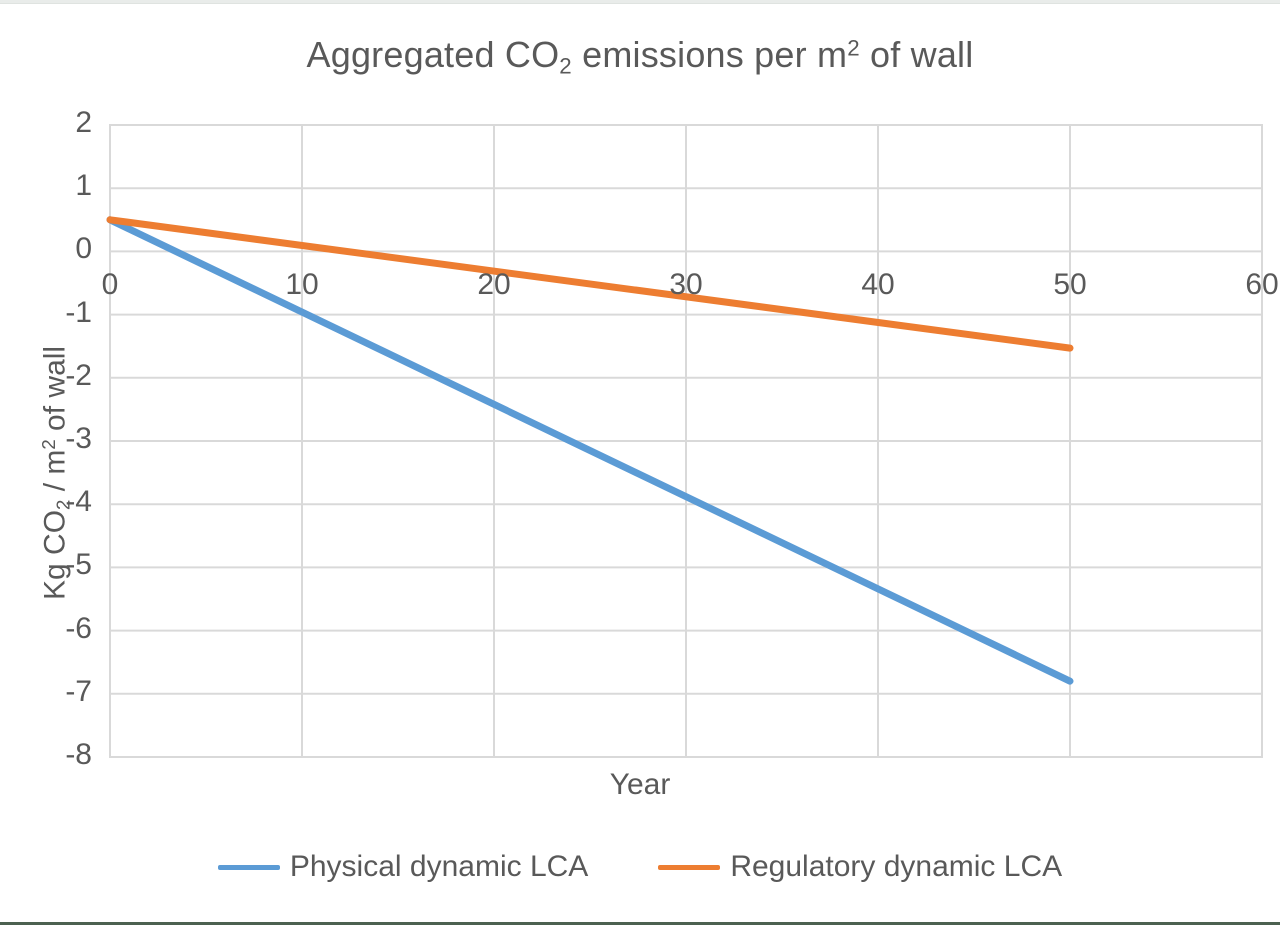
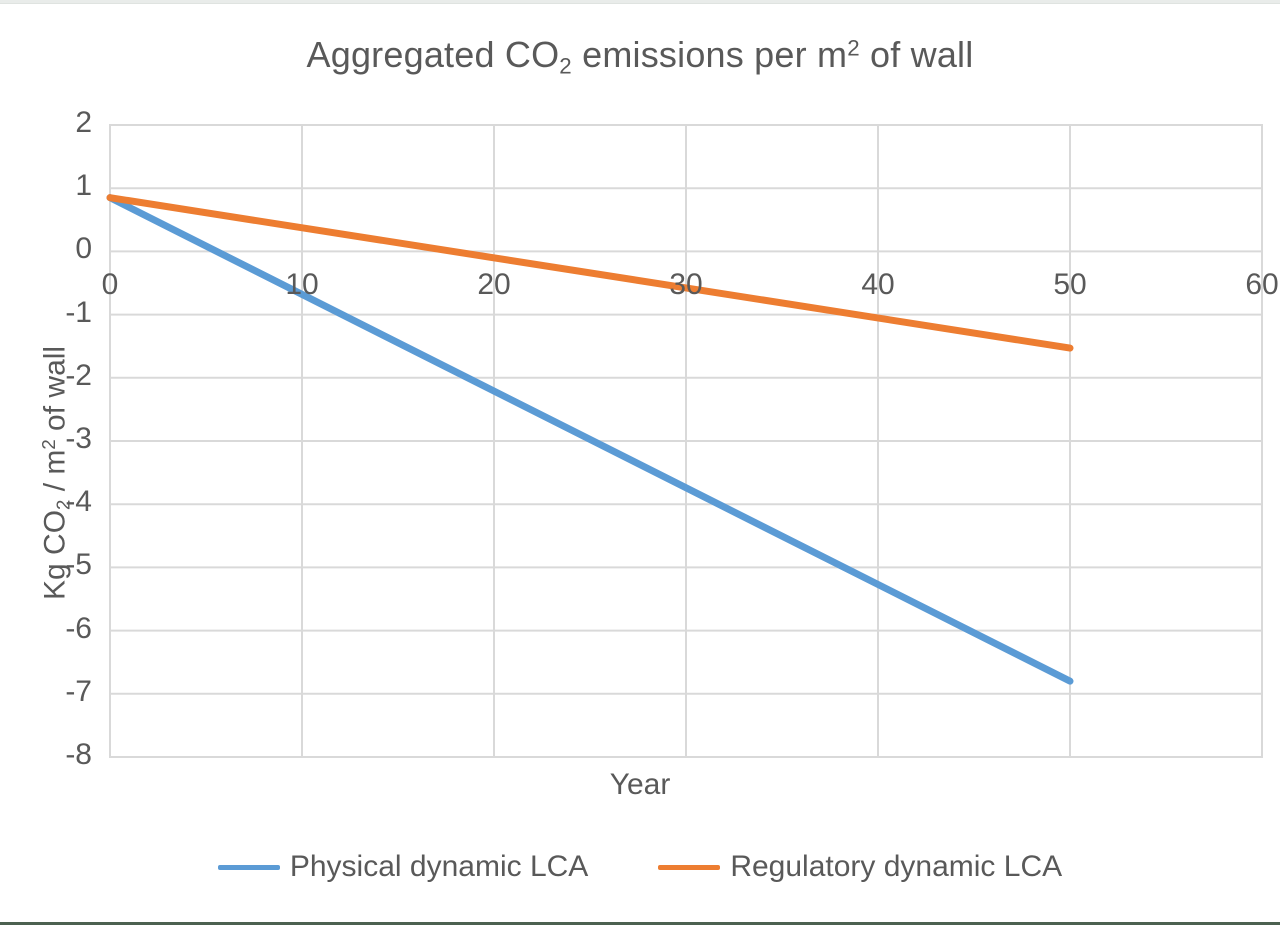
Physical dynamic LCA/0: 0.5 -> 0.8
Regulatory dynamic LCA/0: 0.5 -> 0.8
